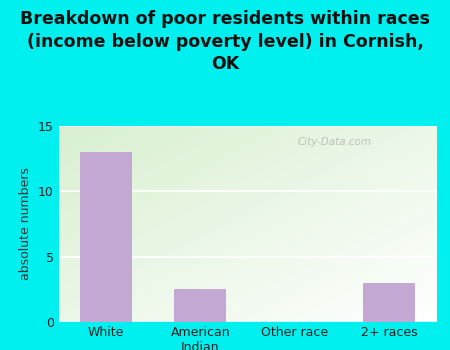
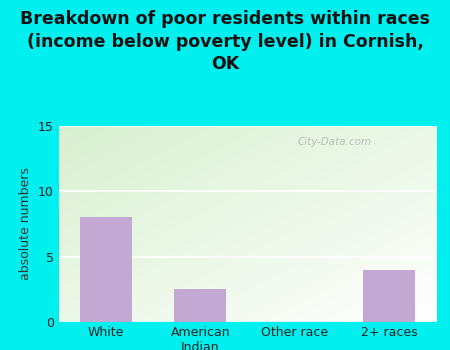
White: 13.0 -> 8.0
2+ races: 3.0 -> 4.0
